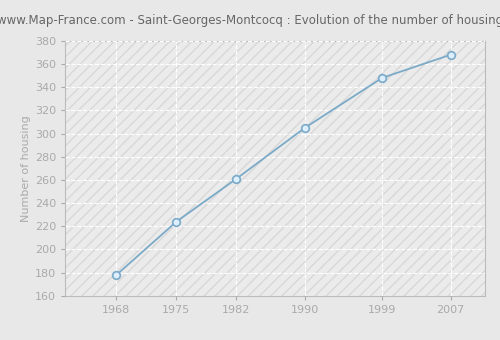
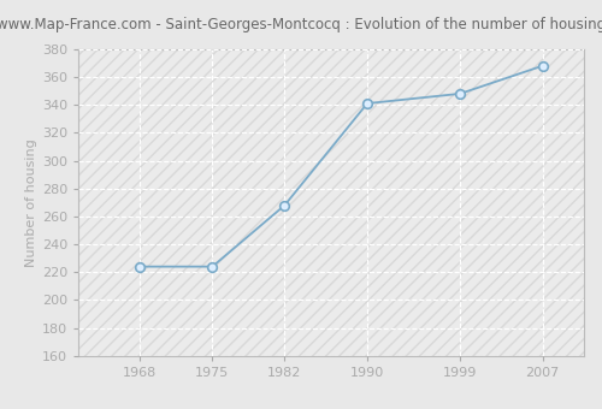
1968: 178 -> 224
1982: 261 -> 268
1990: 305 -> 341
